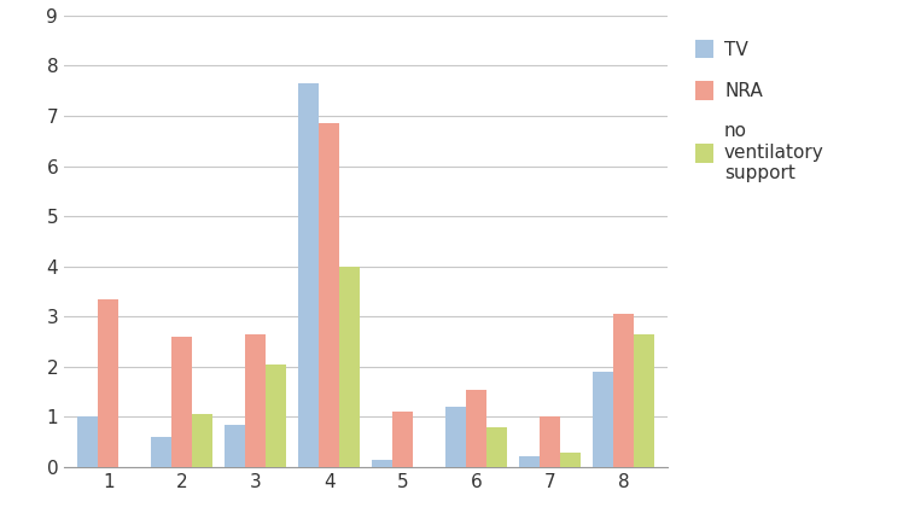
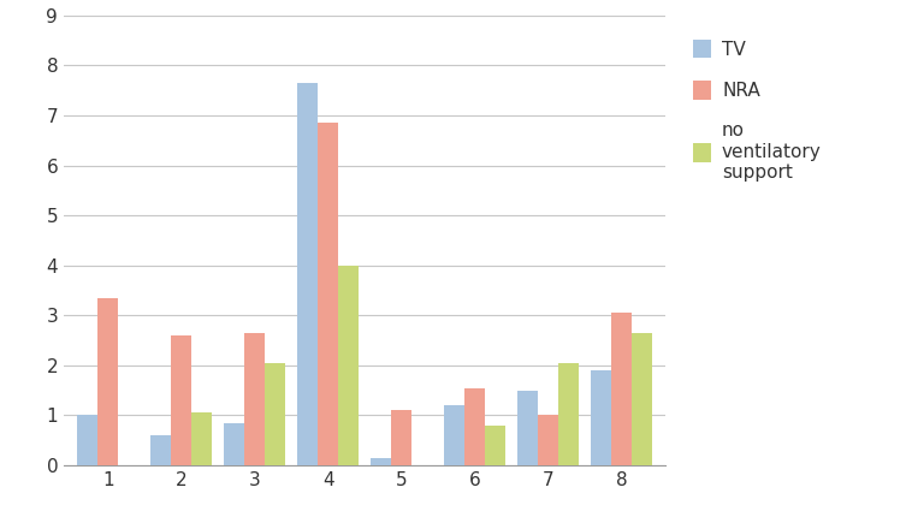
TV/7: 0.22 -> 1.50
no ventilatory support/7: 0.30 -> 2.05
